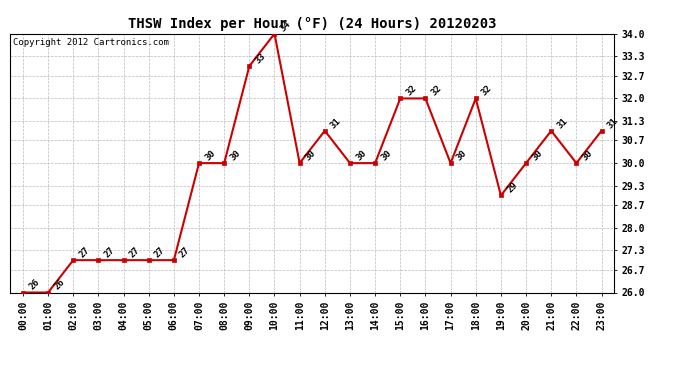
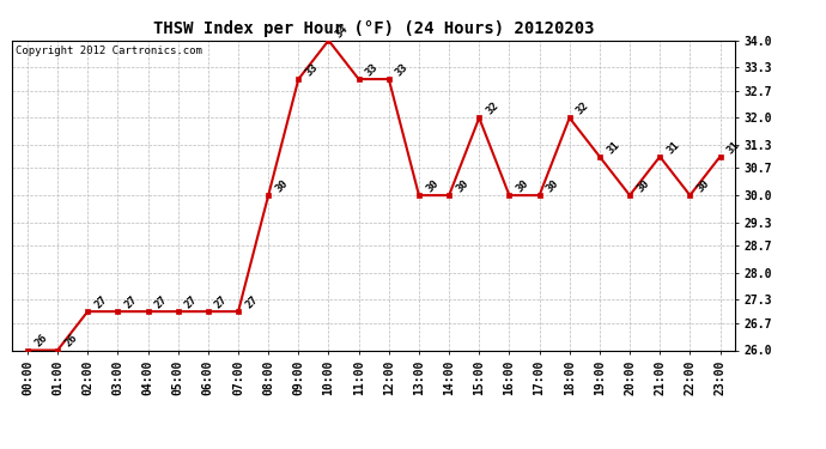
07:00: 30 -> 27
11:00: 30 -> 33
12:00: 31 -> 33
16:00: 32 -> 30
19:00: 29 -> 31
